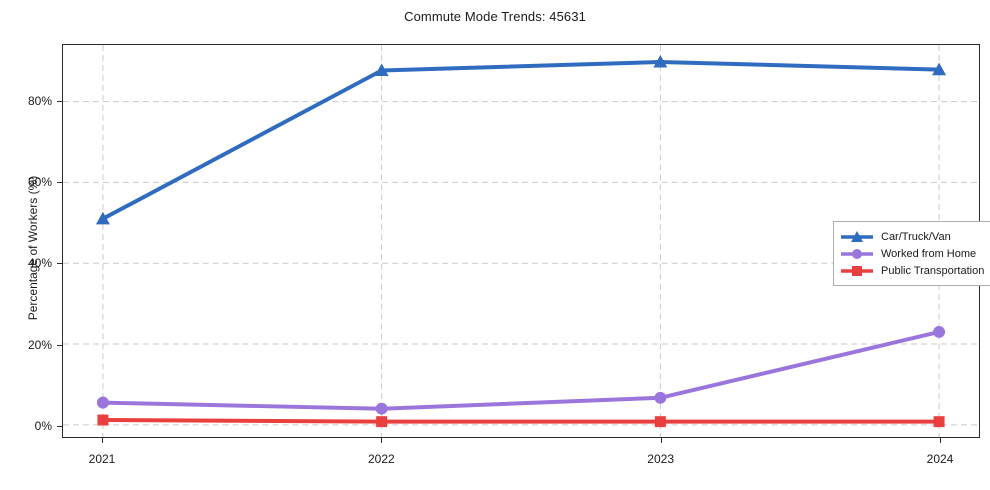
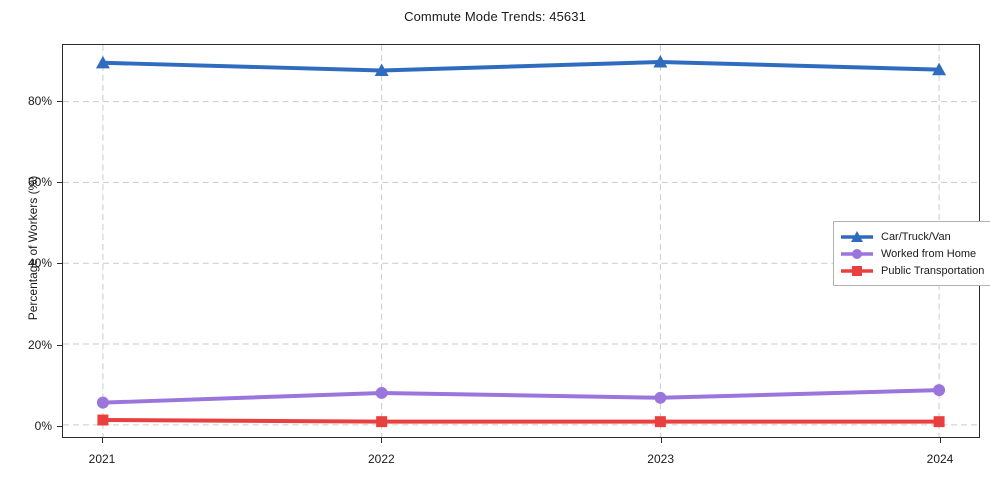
Car/Truck/Van/2021: 51% -> 90%
Worked from Home/2022: 4% -> 8%
Worked from Home/2024: 23% -> 9%
